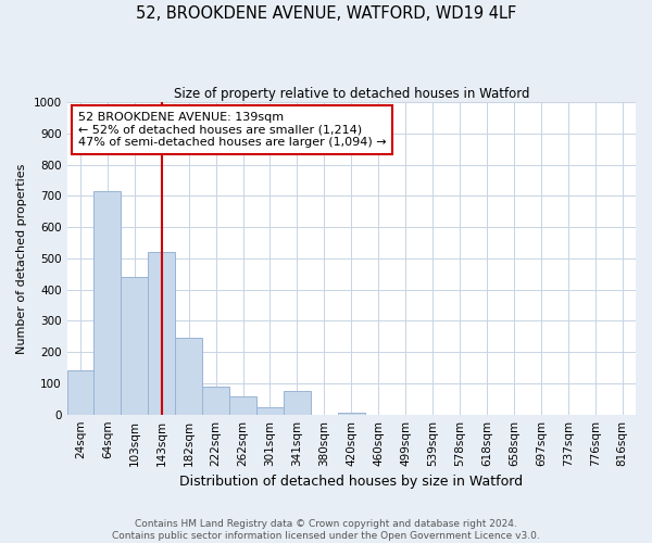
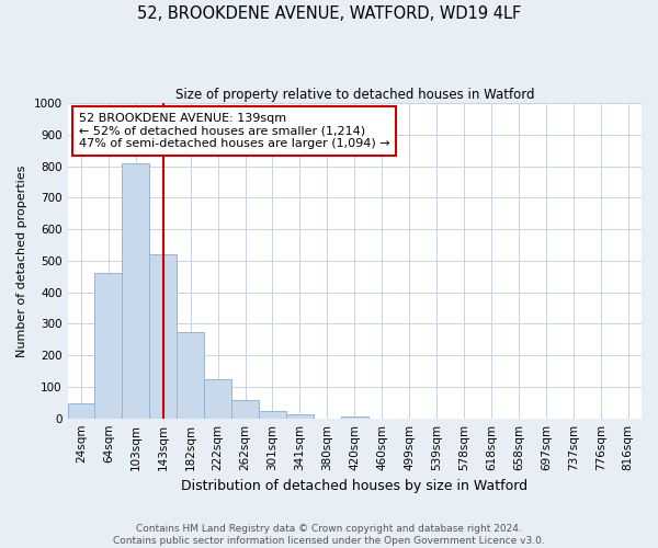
24sqm: 140 -> 46
64sqm: 715 -> 460
103sqm: 440 -> 810
182sqm: 245 -> 275
222sqm: 90 -> 125
341sqm: 75 -> 12
